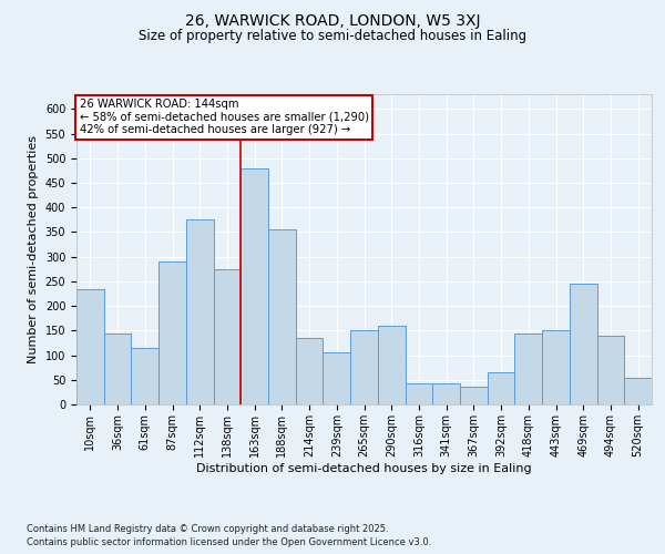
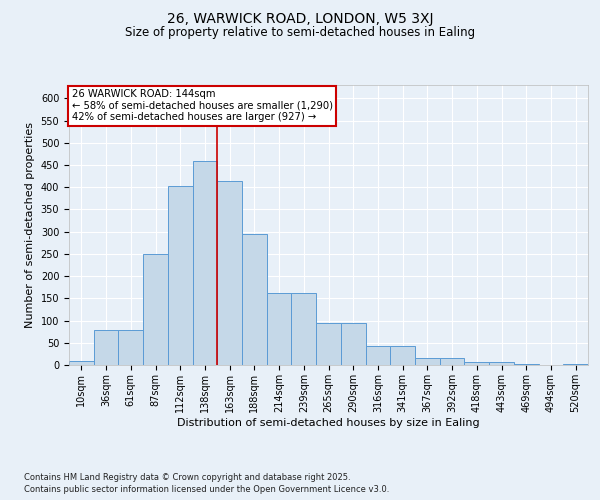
10sqm: 235 -> 8
36sqm: 145 -> 78
61sqm: 115 -> 78
87sqm: 290 -> 250
112sqm: 375 -> 403
138sqm: 275 -> 458
163sqm: 480 -> 413
188sqm: 355 -> 295
214sqm: 135 -> 163
239sqm: 105 -> 163
265sqm: 150 -> 95
290sqm: 160 -> 95
367sqm: 35 -> 15
392sqm: 65 -> 15
418sqm: 145 -> 7
443sqm: 150 -> 7
469sqm: 245 -> 3
494sqm: 140 -> 1
520sqm: 55 -> 3
